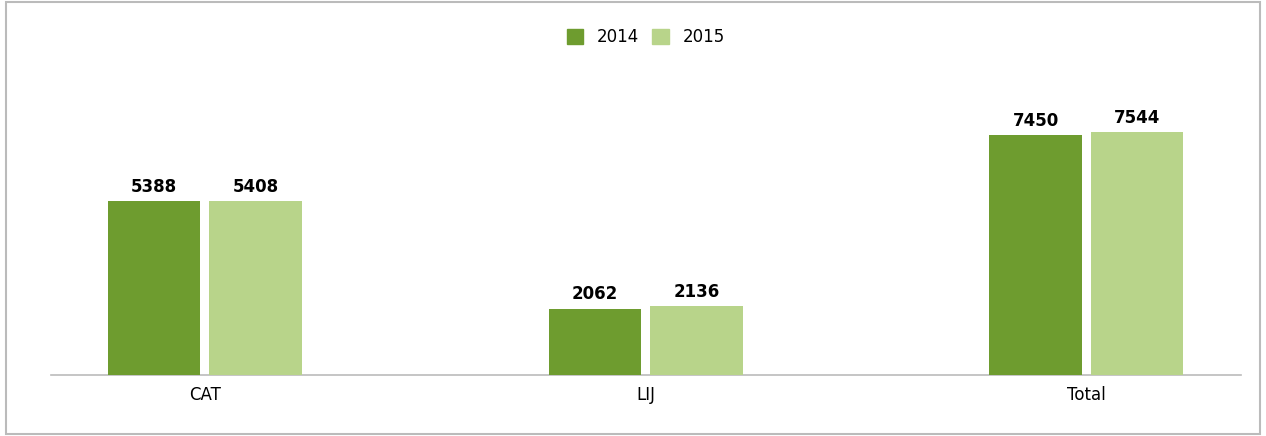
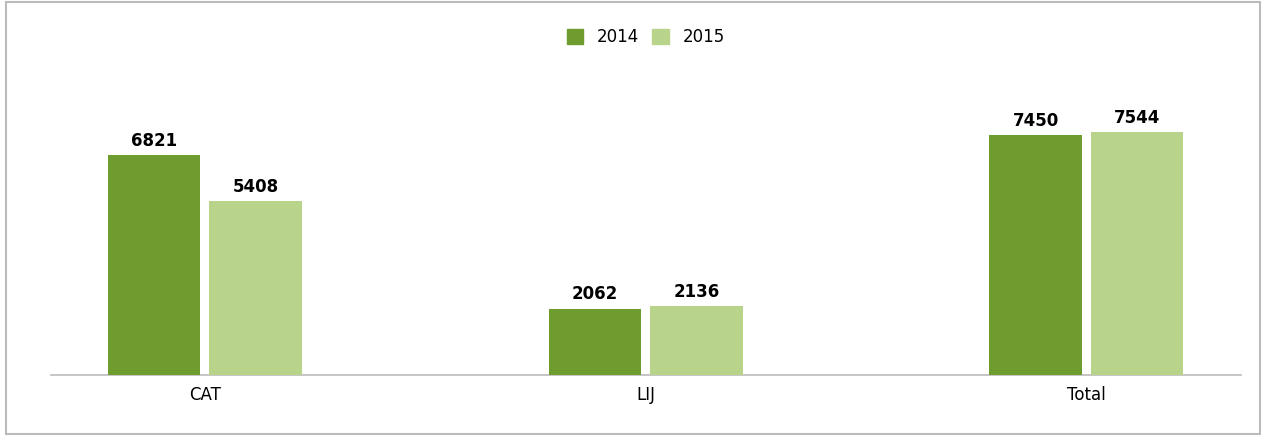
2014/CAT: 5388 -> 6821
